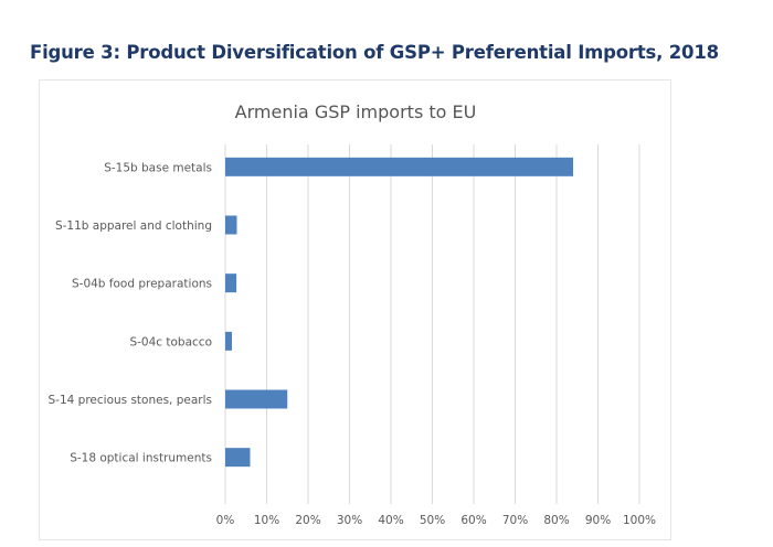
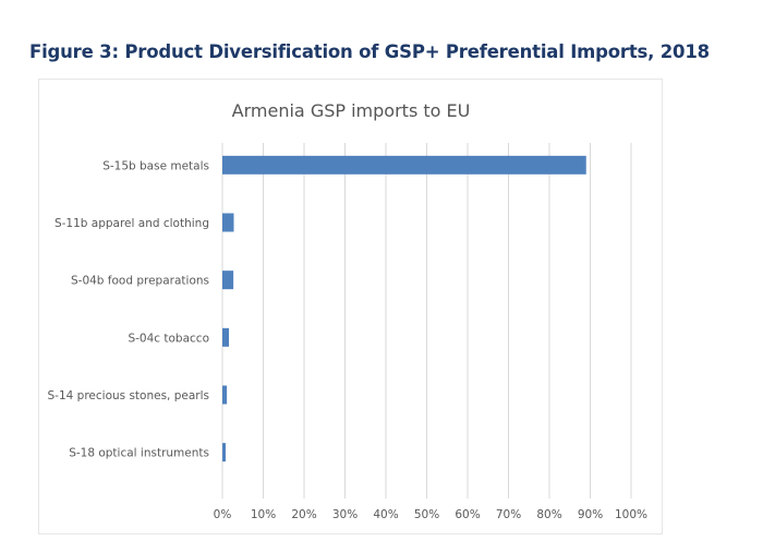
S-15b base metals: 84% -> 89%
S-14 precious stones, pearls: 15% -> 1%
S-18 optical instruments: 6% -> 1%
